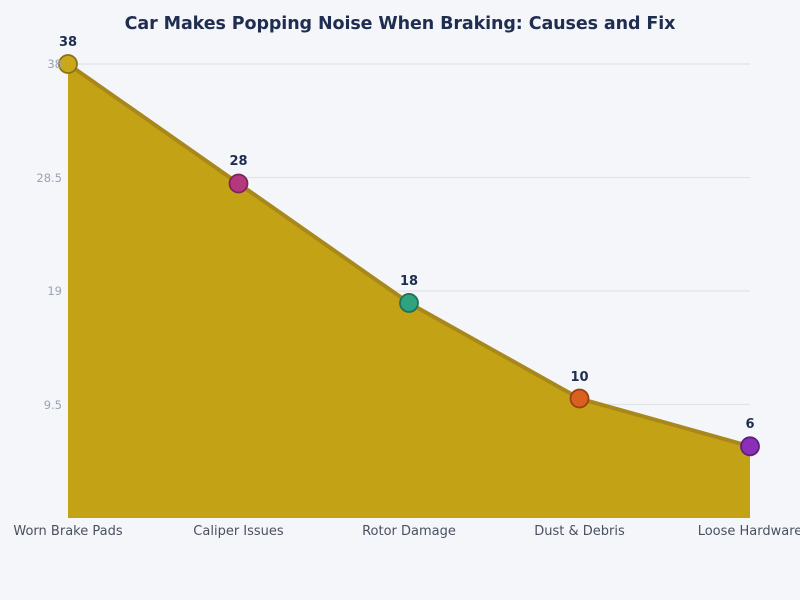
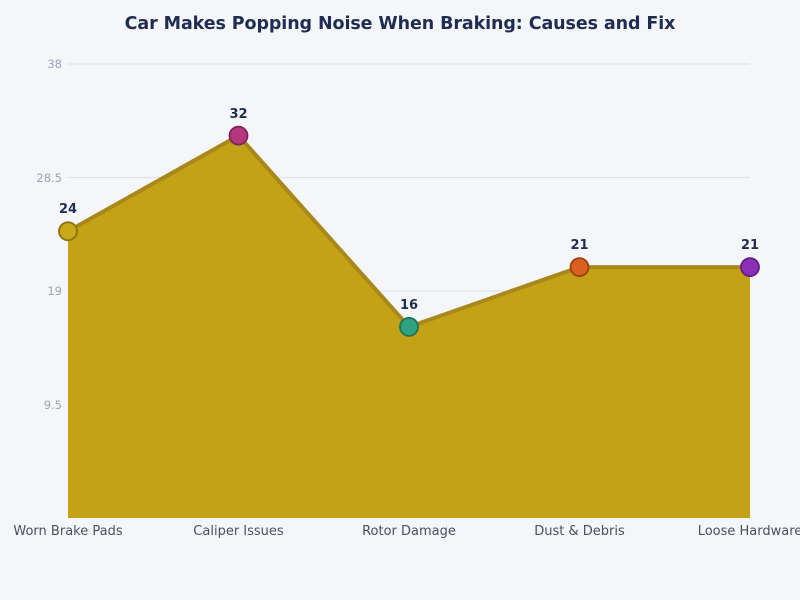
Worn Brake Pads: 38 -> 24
Caliper Issues: 28 -> 32
Rotor Damage: 18 -> 16
Dust & Debris: 10 -> 21
Loose Hardware: 6 -> 21
